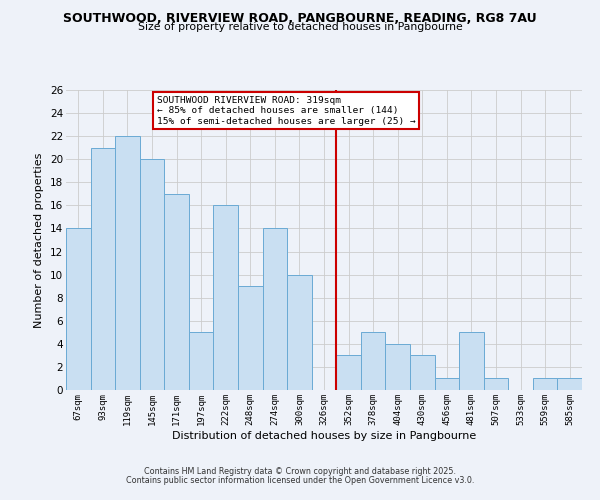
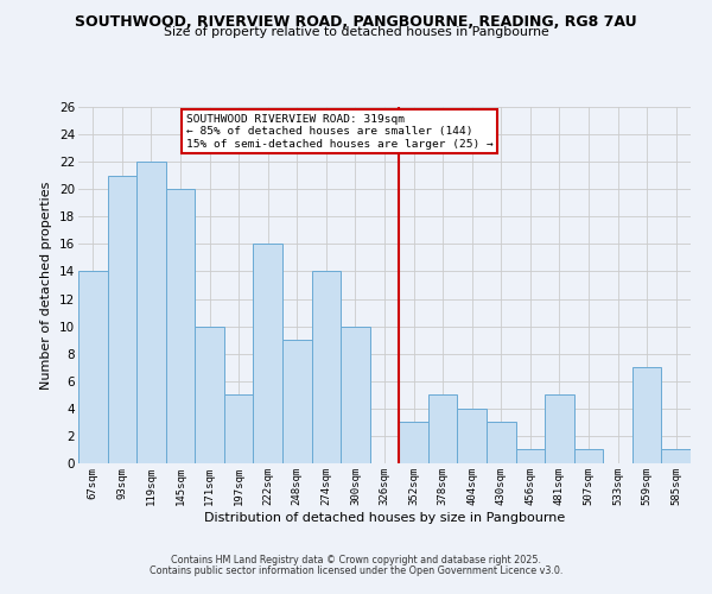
171sqm: 17 -> 10
559sqm: 1 -> 7
